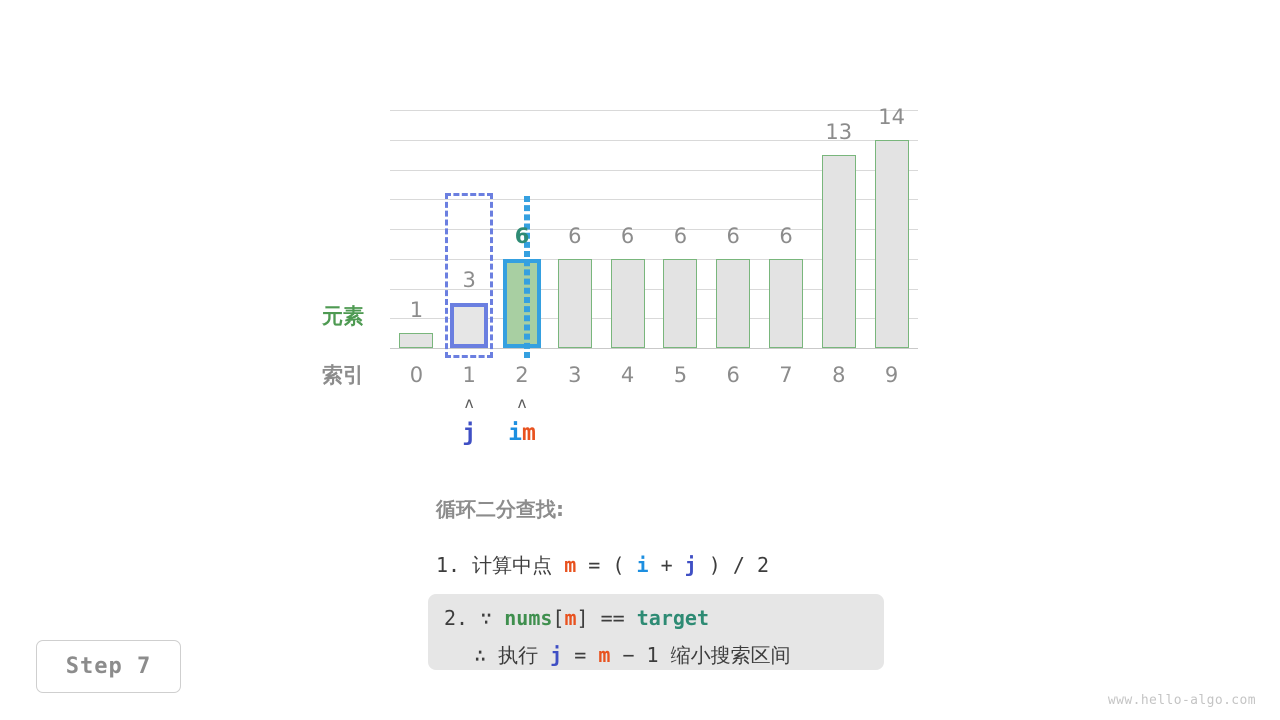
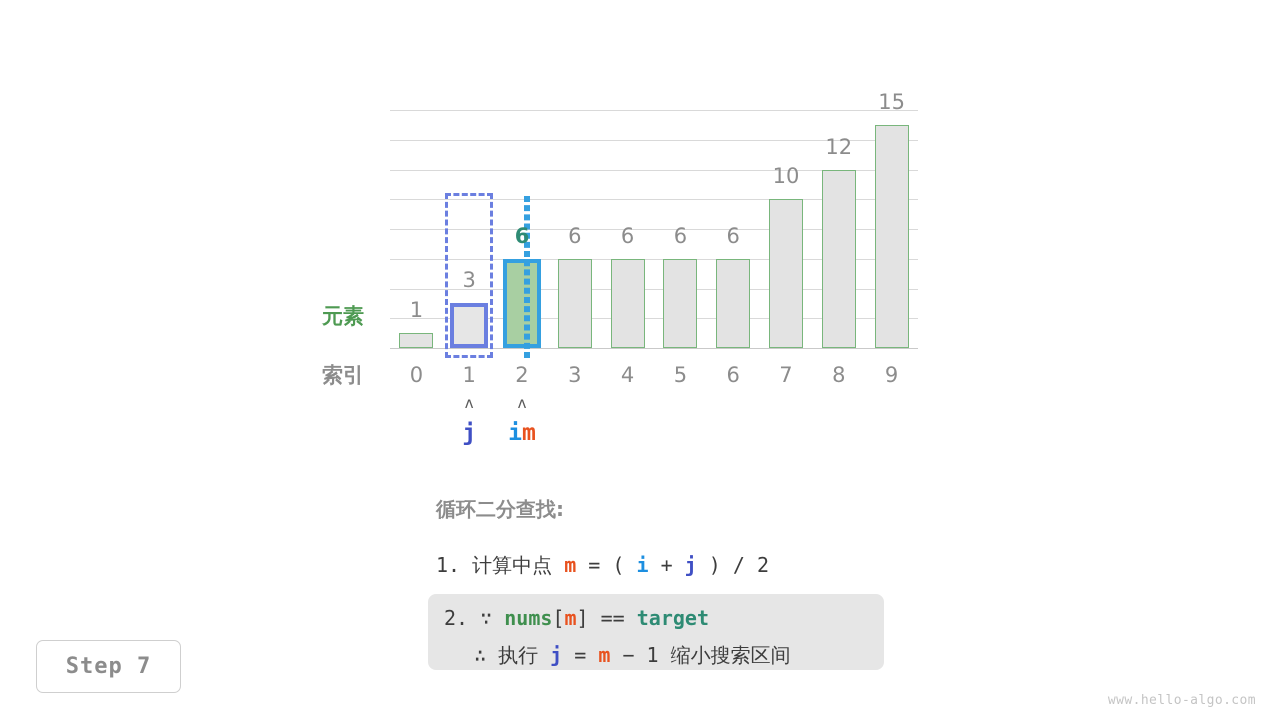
7: 6 -> 10
8: 13 -> 12
9: 14 -> 15
